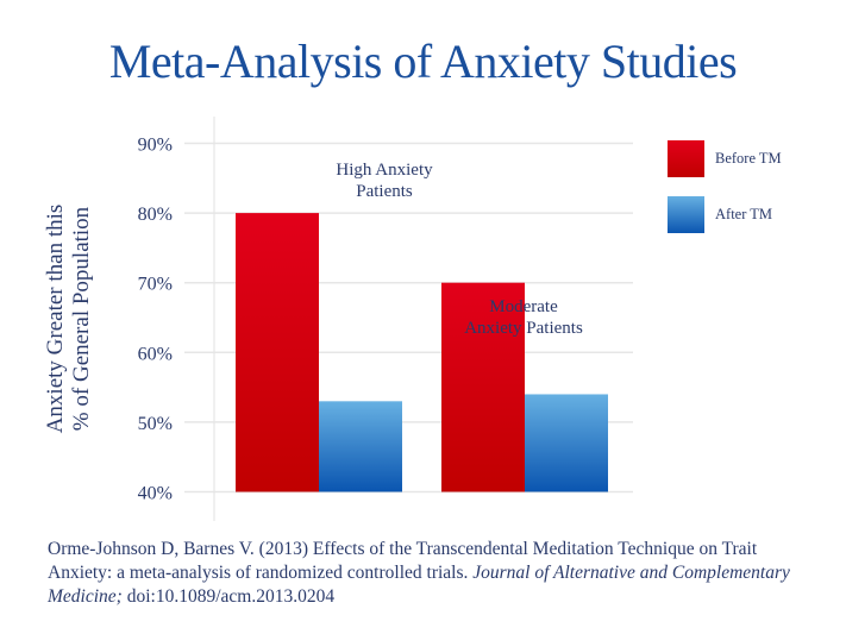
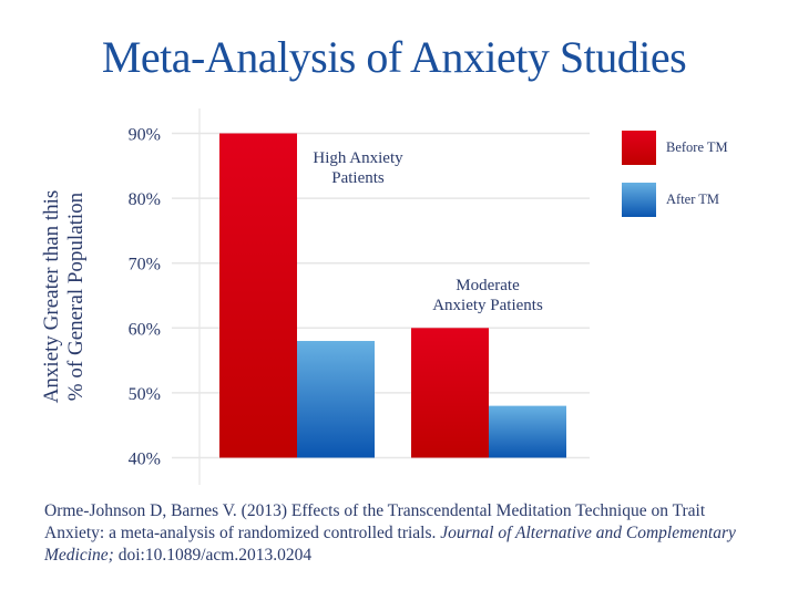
Before TM/High Anxiety Patients: 80% -> 90%
After TM/High Anxiety Patients: 53% -> 58%
Before TM/Moderate Anxiety Patients: 70% -> 60%
After TM/Moderate Anxiety Patients: 54% -> 48%
